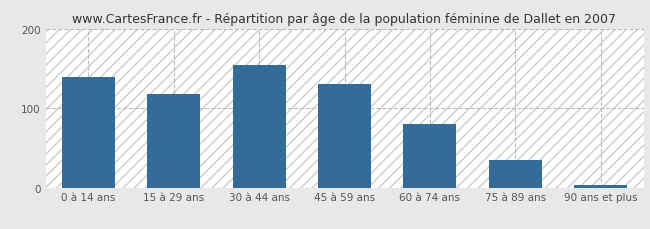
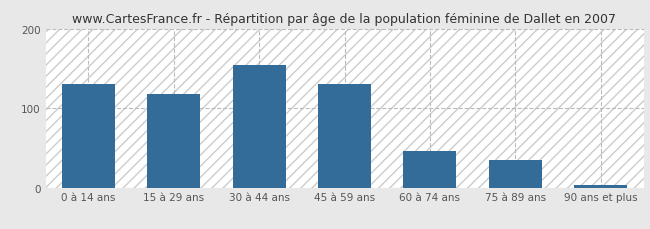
0 à 14 ans: 140 -> 130
60 à 74 ans: 80 -> 46
